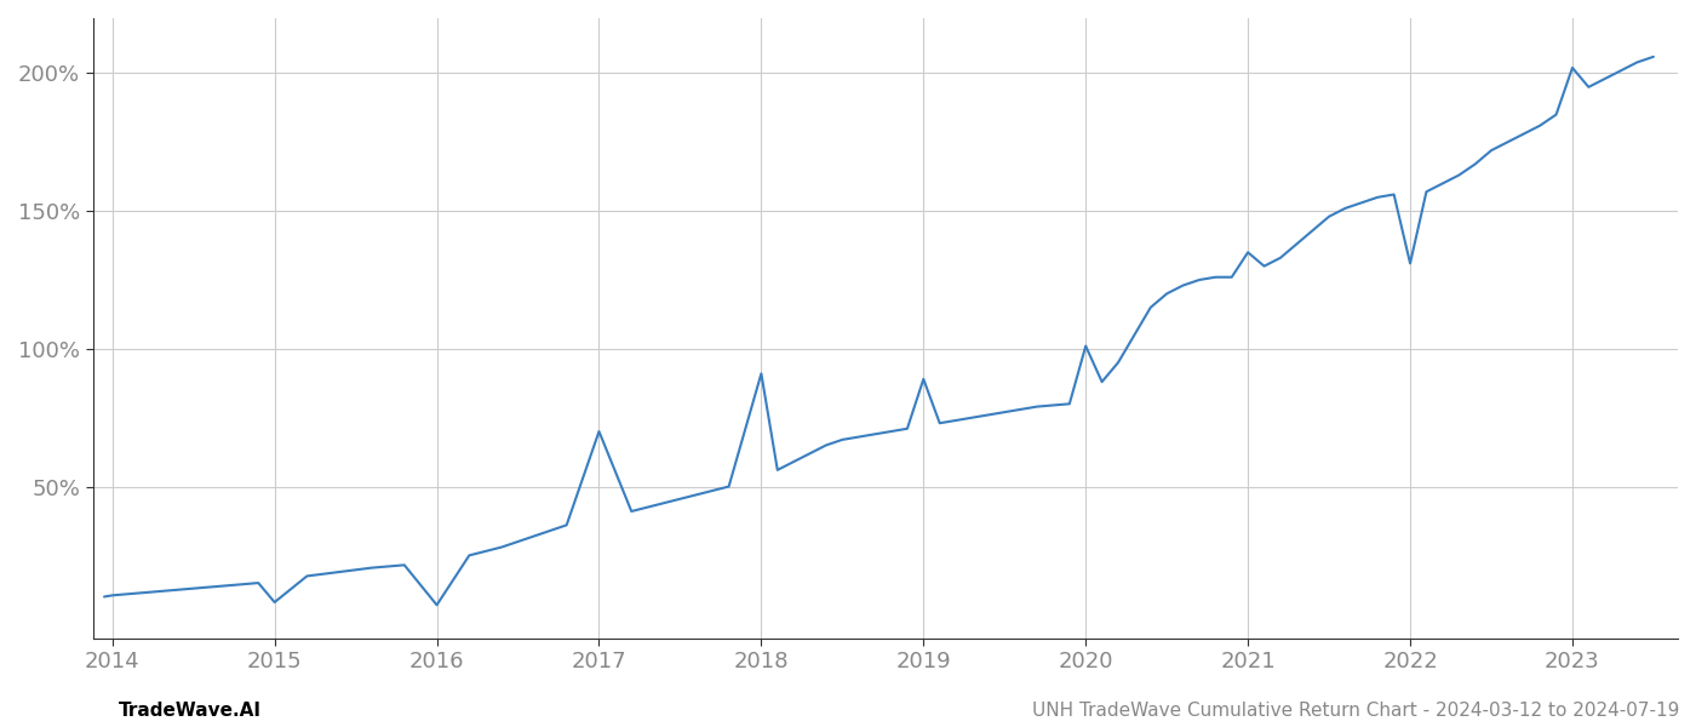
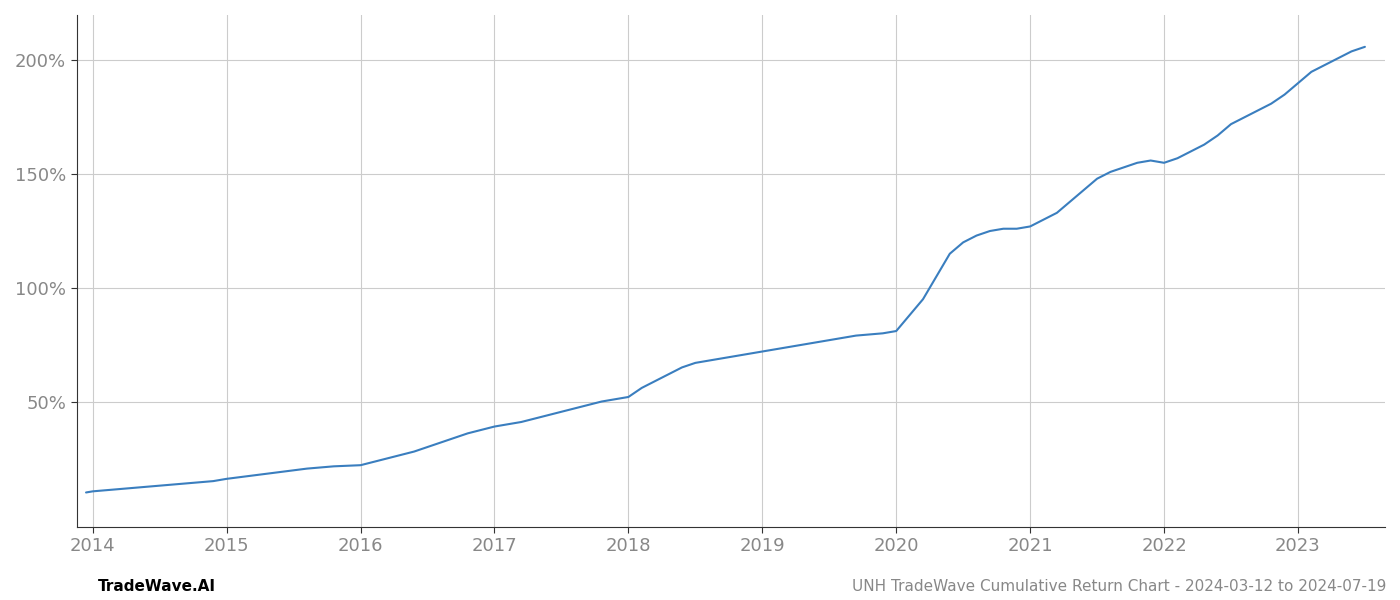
2015: 8.0% -> 16.0%
2016: 7.0% -> 22.0%
2017: 70.0% -> 39.0%
2018: 91.0% -> 52.0%
2019: 89.0% -> 72.0%
2020: 101.0% -> 81.0%
2021: 135.0% -> 127.0%
2022: 131.0% -> 155.0%
2023: 202.0% -> 190.0%
